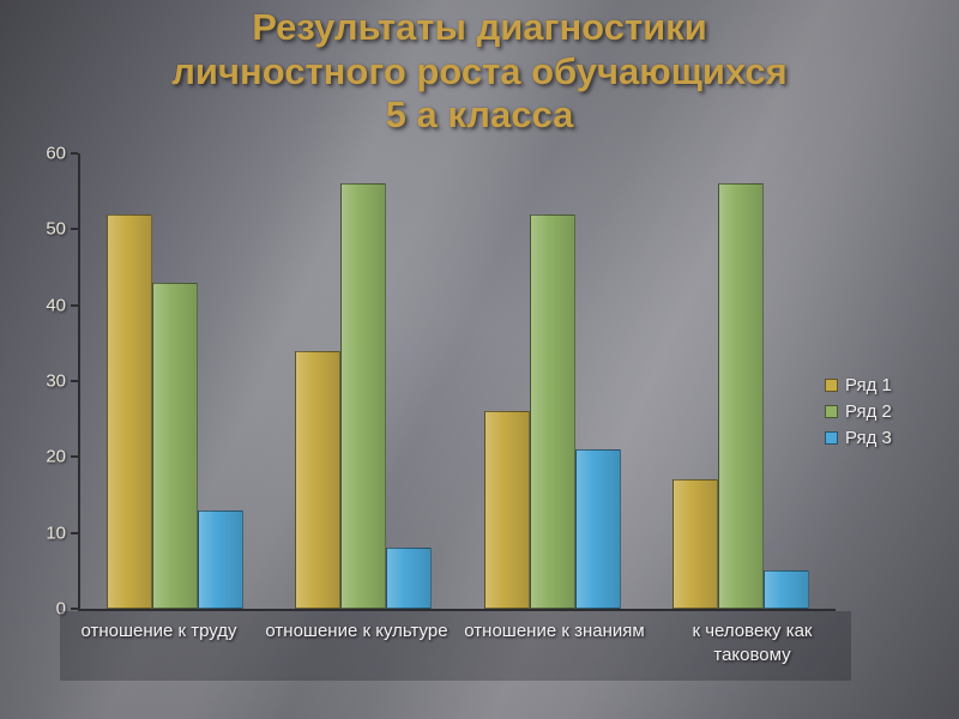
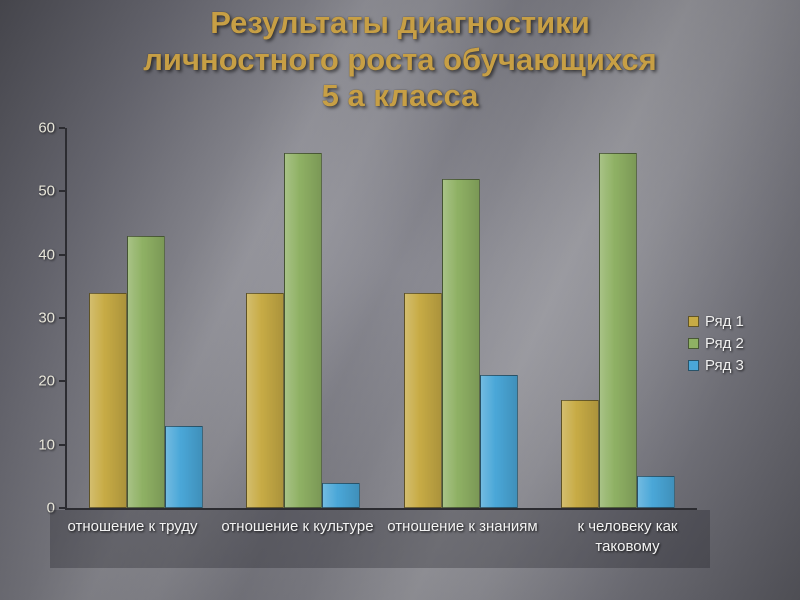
Ряд 1/отношение к труду: 52 -> 34
Ряд 3/отношение к культуре: 8 -> 4
Ряд 1/отношение к знаниям: 26 -> 34
